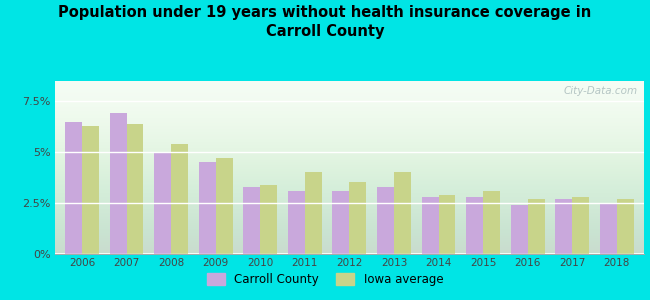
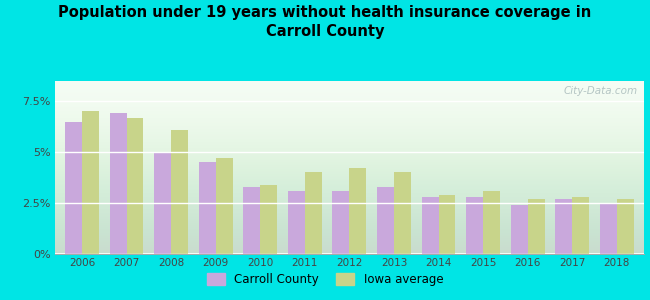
Iowa average/2006: 6.3% -> 7.0%
Iowa average/2007: 6.4% -> 6.7%
Iowa average/2008: 5.4% -> 6.1%
Iowa average/2012: 3.5% -> 4.2%
